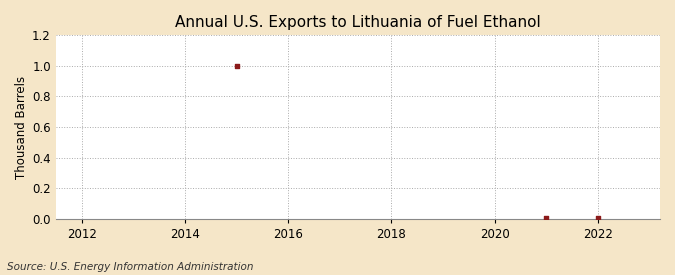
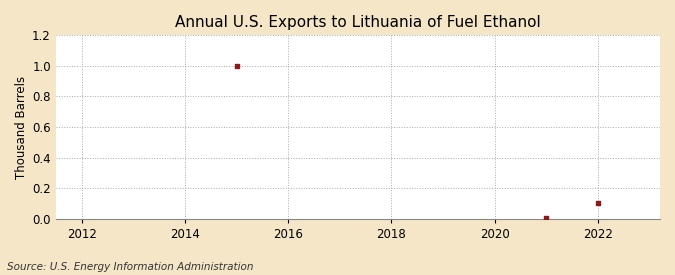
2022: 0.01 -> 0.10
